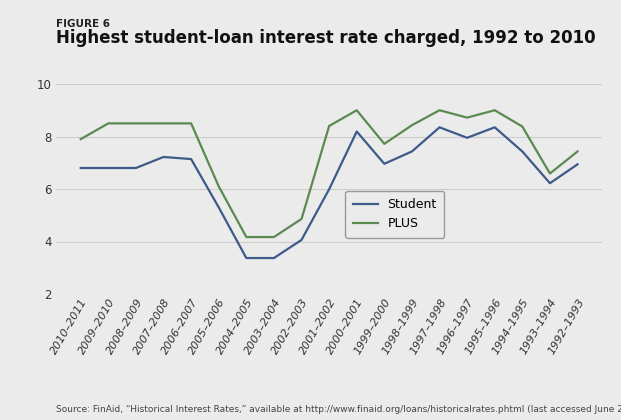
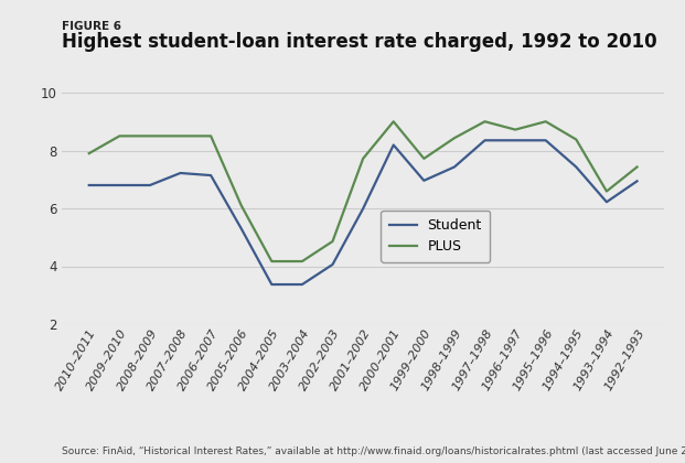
PLUS/2001–2002: 8.40 -> 7.72
Student/1996–1997: 7.95 -> 8.35
